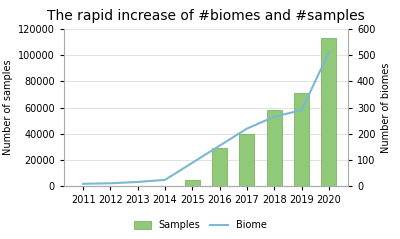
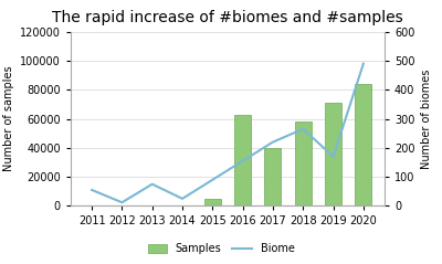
Biome/2011: 10 -> 55
Biome/2013: 17 -> 75
Samples/2016: 29000 -> 63000
Biome/2019: 290 -> 170
Samples/2020: 113000 -> 84000
Biome/2020: 510 -> 490
